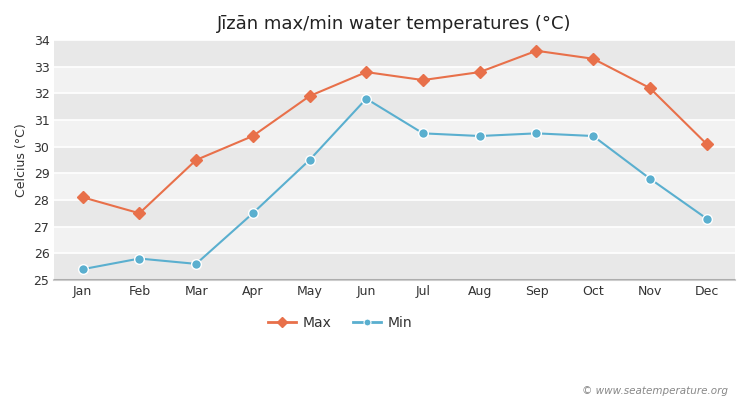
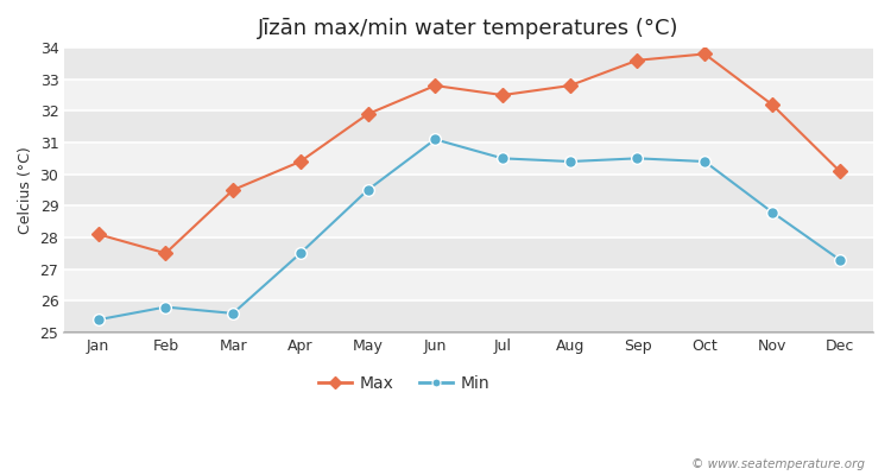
Min/Jun: 31.8 -> 31.1
Max/Oct: 33.3 -> 33.8
